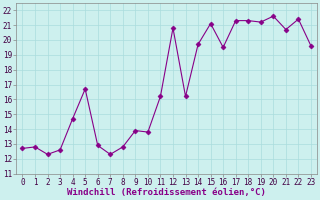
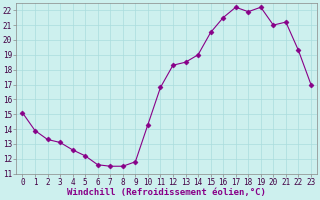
0: 12.7 -> 15.1
1: 12.8 -> 13.9
2: 12.3 -> 13.3
3: 12.6 -> 13.1
4: 14.7 -> 12.6
5: 16.7 -> 12.2
6: 12.9 -> 11.6
7: 12.3 -> 11.5
8: 12.8 -> 11.5
9: 13.9 -> 11.8
10: 13.8 -> 14.3
11: 16.2 -> 16.8
12: 20.8 -> 18.3
13: 16.2 -> 18.5
14: 19.7 -> 19.0
15: 21.1 -> 20.5
16: 19.5 -> 21.5
17: 21.3 -> 22.2
18: 21.3 -> 21.9
19: 21.2 -> 22.2
20: 21.6 -> 21.0
21: 20.7 -> 21.2
22: 21.4 -> 19.3
23: 19.6 -> 17.0
